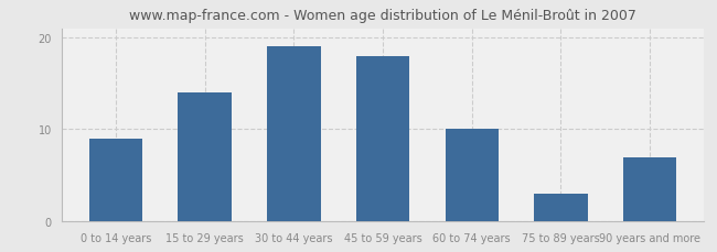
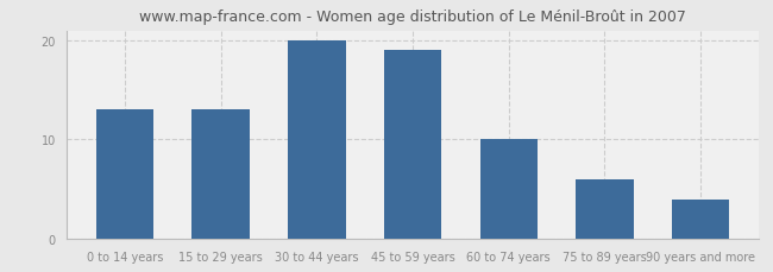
0 to 14 years: 9 -> 13
15 to 29 years: 14 -> 13
30 to 44 years: 19 -> 20
45 to 59 years: 18 -> 19
75 to 89 years: 3 -> 6
90 years and more: 7 -> 4
